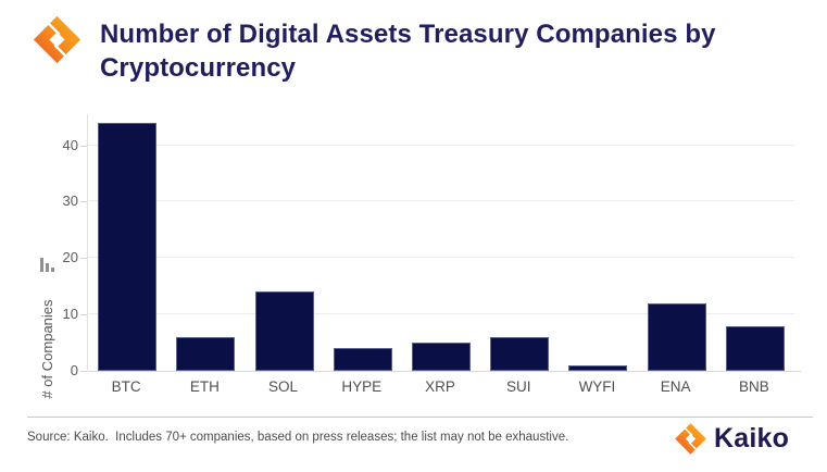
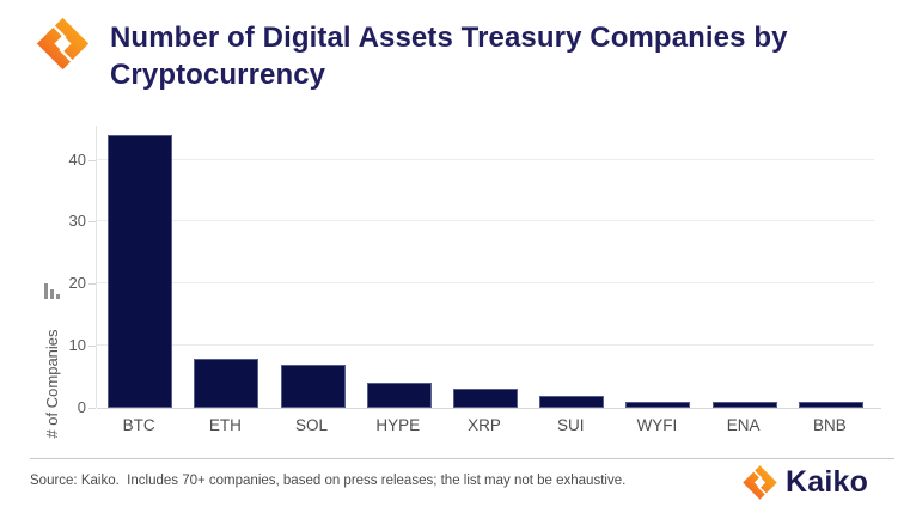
ETH: 6 -> 8
SOL: 14 -> 7
XRP: 5 -> 3
SUI: 6 -> 2
ENA: 12 -> 1
BNB: 8 -> 1
